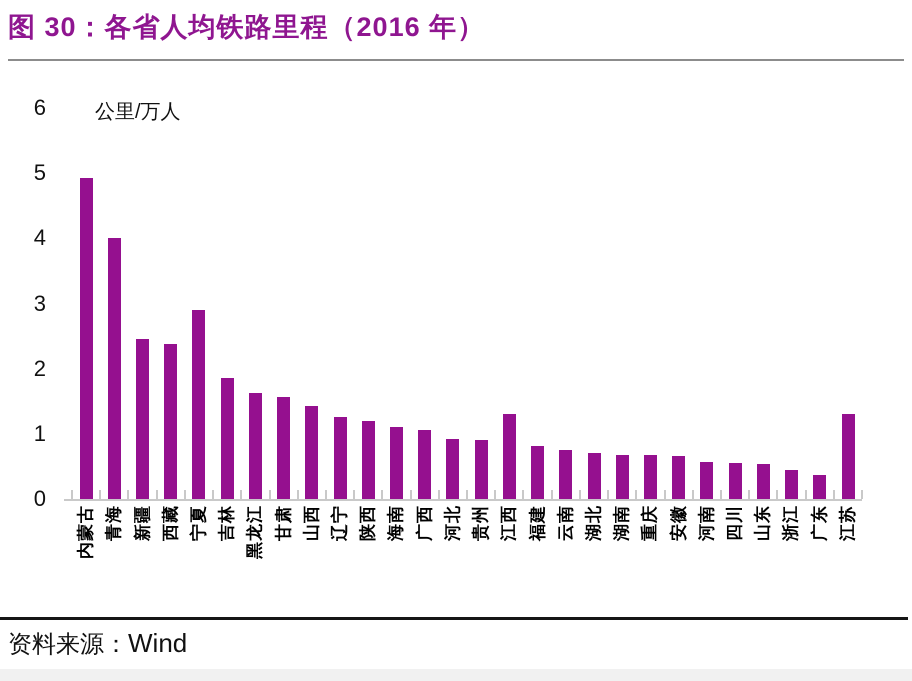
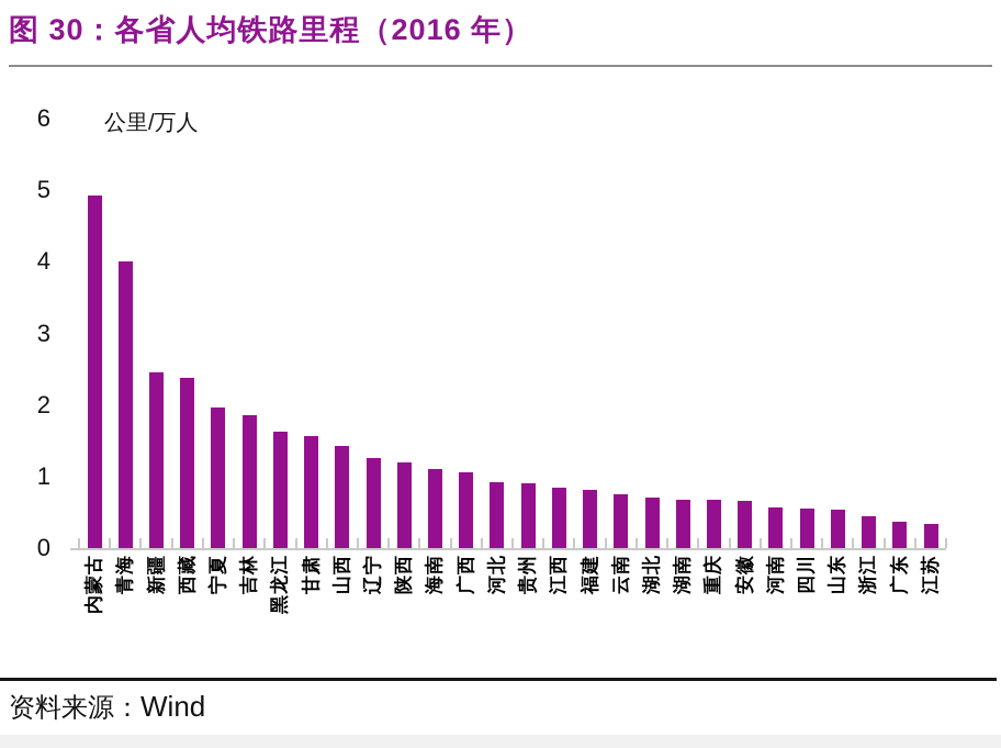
宁夏: 2.9 -> 2.0
江西: 1.3 -> 0.8
江苏: 1.3 -> 0.3
